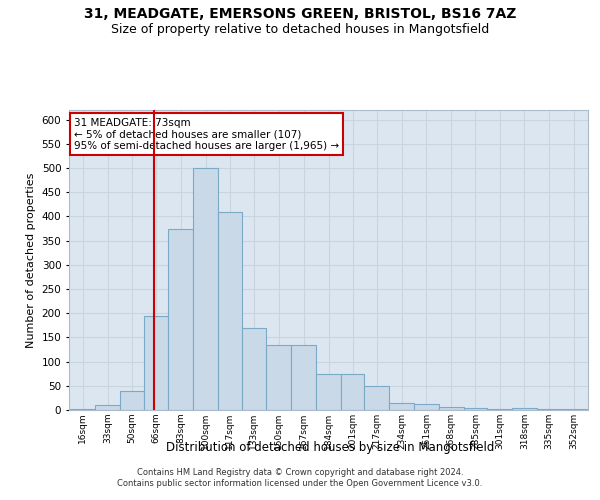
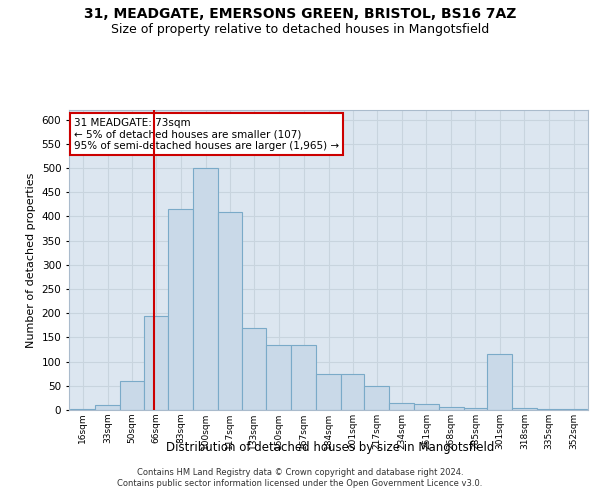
50sqm: 40 -> 60
83sqm: 375 -> 415
301sqm: 2 -> 115
